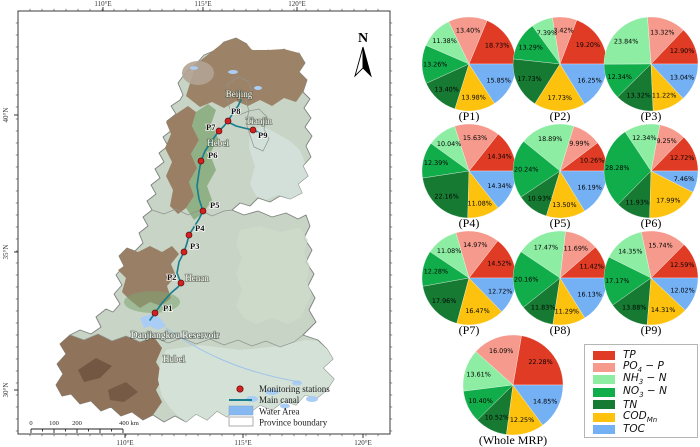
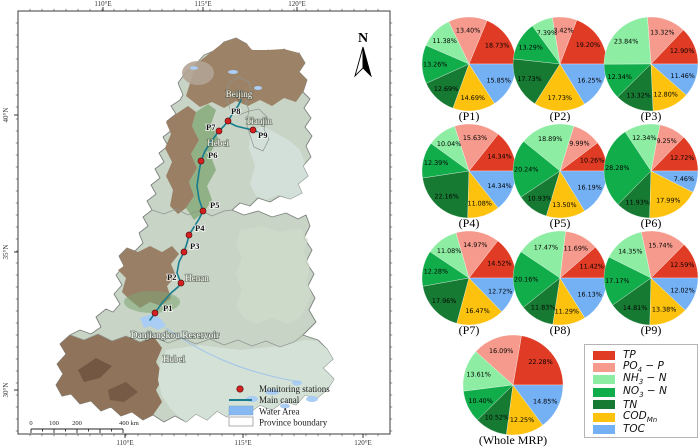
(P1)/TN: 13.40% -> 12.69%
(P9)/TN: 13.88% -> 14.81%
(P1)/CODMn: 13.98% -> 14.69%
(P3)/CODMn: 11.22% -> 12.80%
(P9)/CODMn: 14.31% -> 13.38%
(P3)/TOC: 13.04% -> 11.46%
